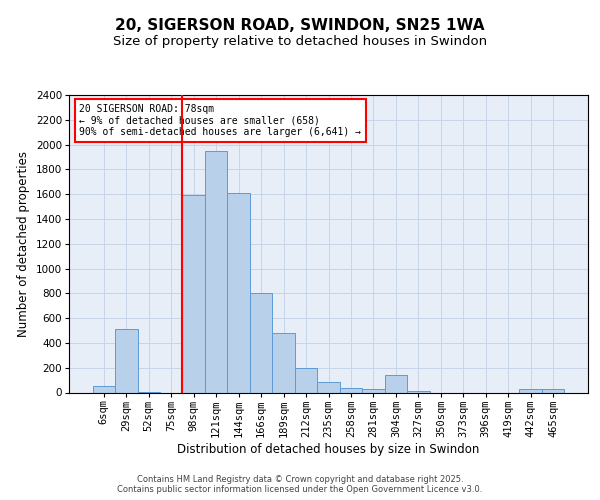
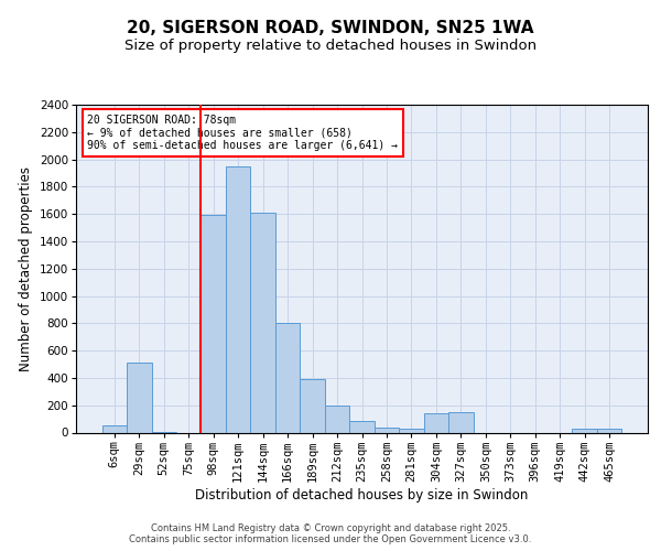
189sqm: 480 -> 390
327sqm: 10 -> 150
